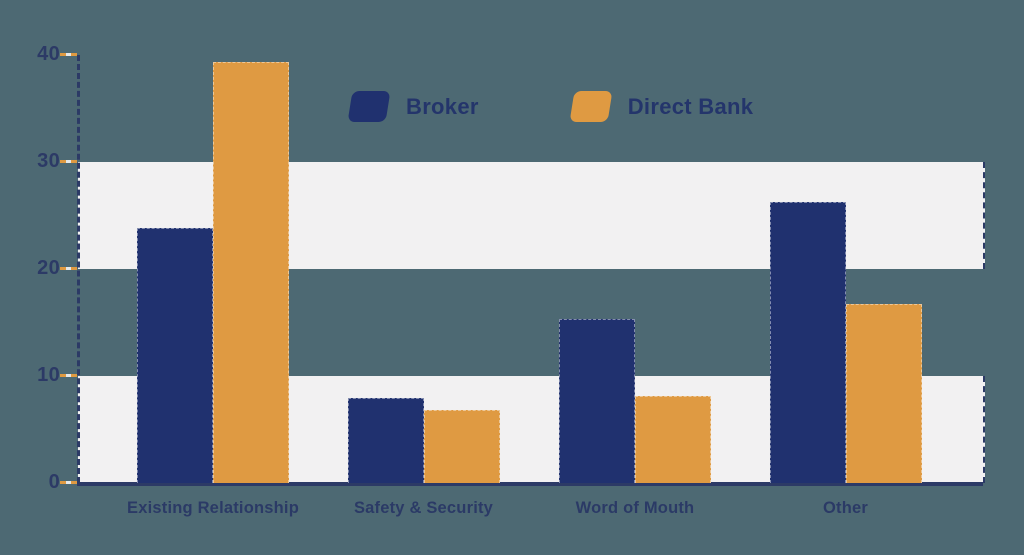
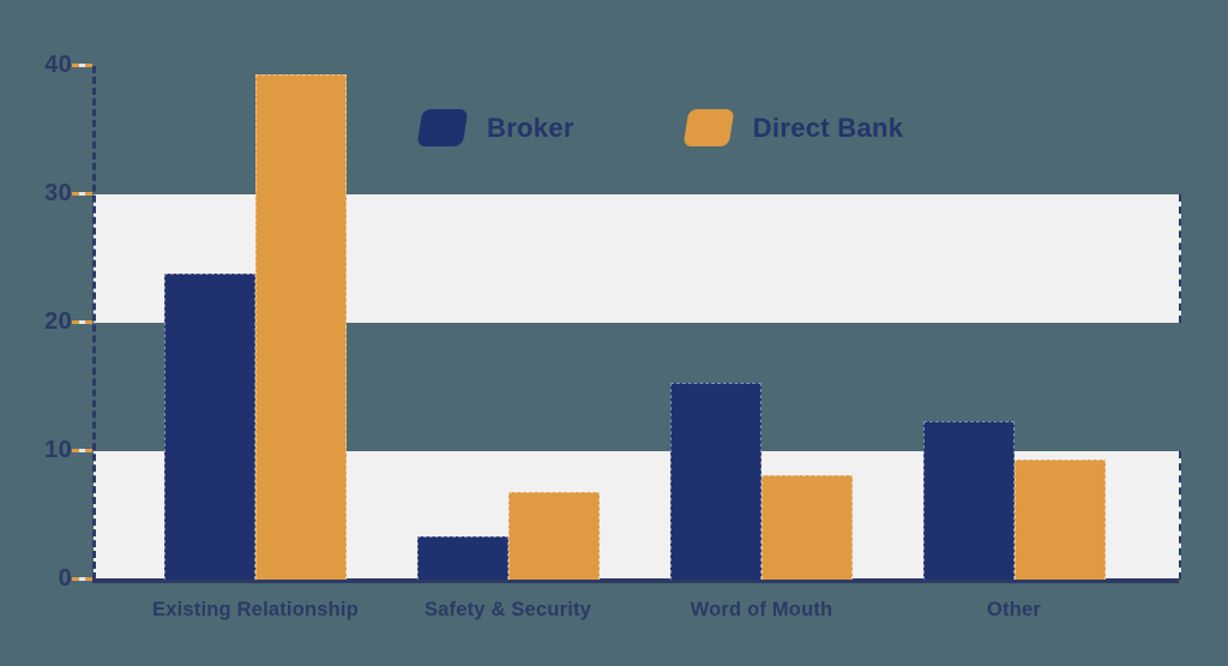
Broker/Safety & Security: 7.9 -> 3.4
Broker/Other: 26.3 -> 12.3
Direct Bank/Other: 16.7 -> 9.3
